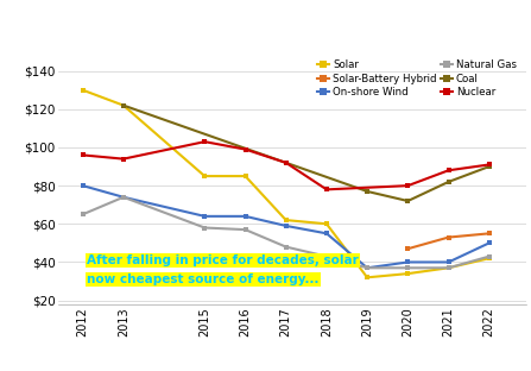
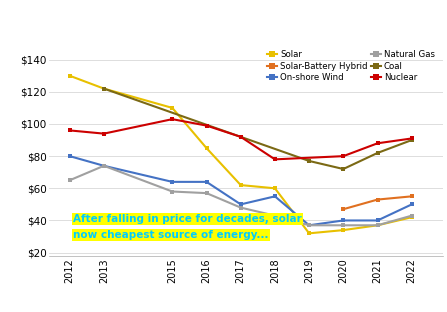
Solar/2015: $85 -> $110
On-shore Wind/2017: $59 -> $50
